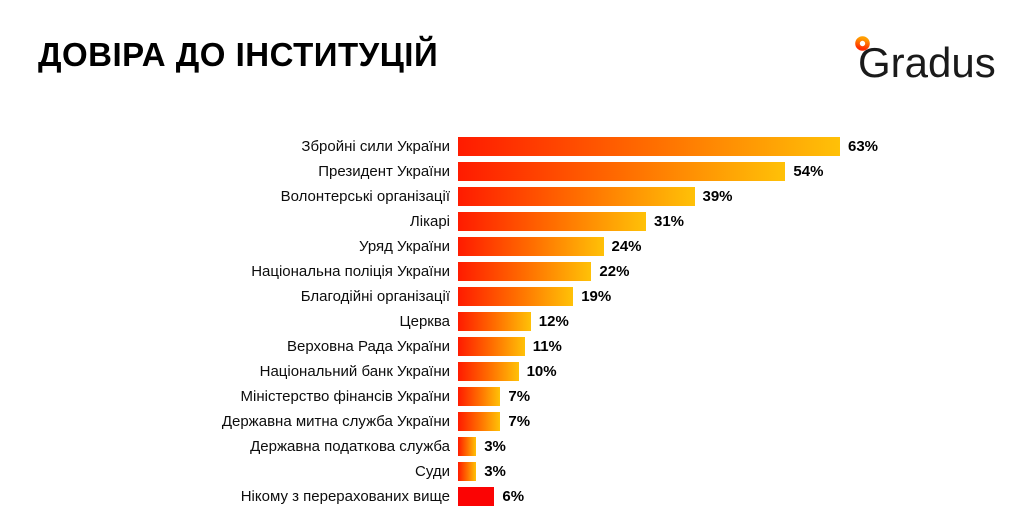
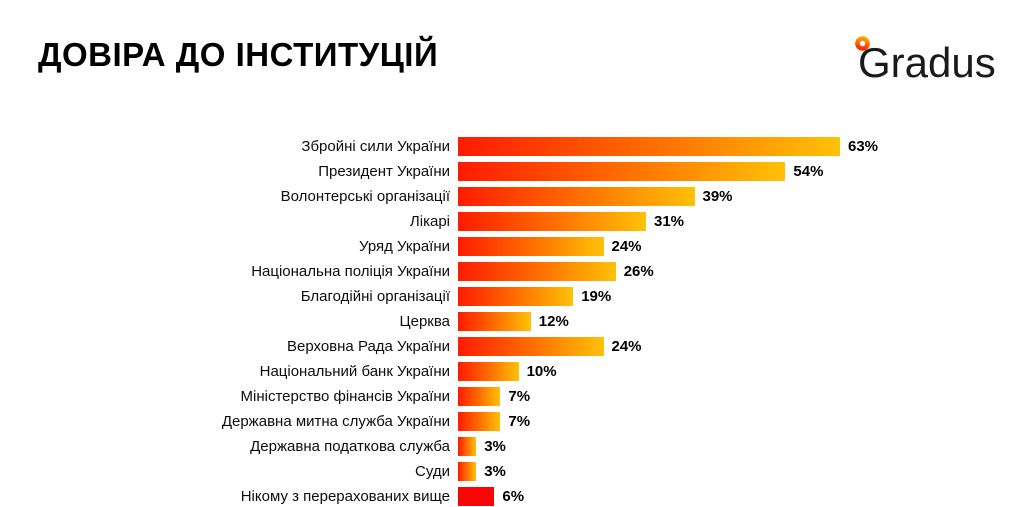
Національна поліція України: 22% -> 26%
Верховна Рада України: 11% -> 24%
